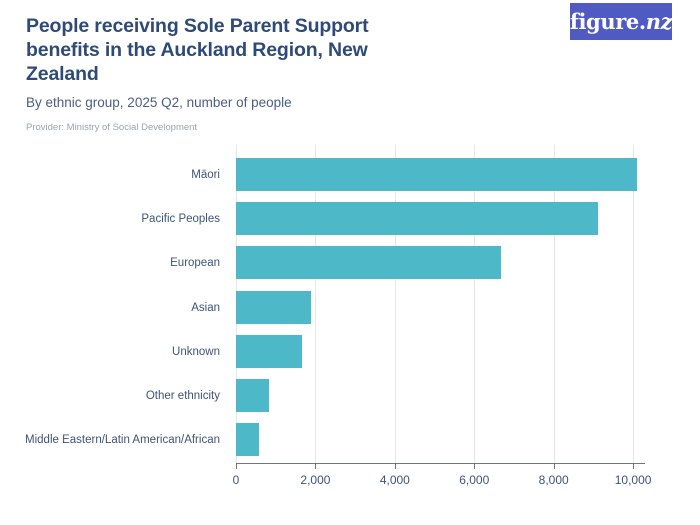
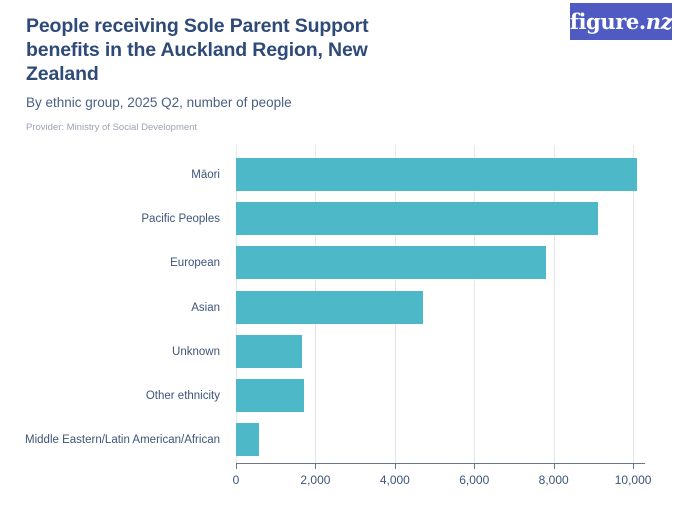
European: 6700 -> 7800
Asian: 1900 -> 4700
Other ethnicity: 800 -> 1700
